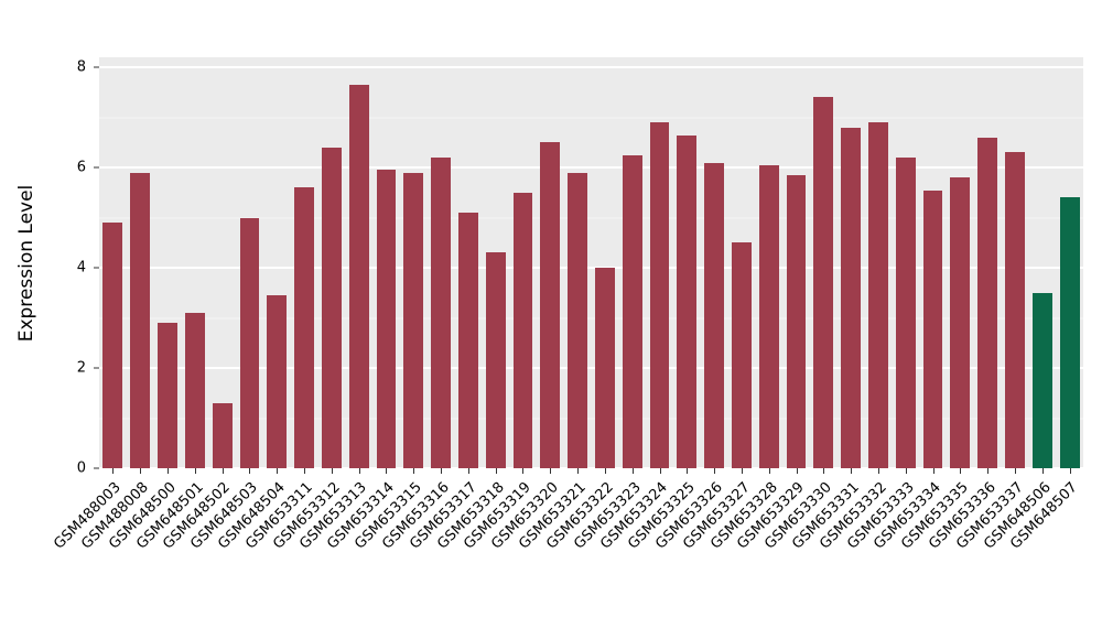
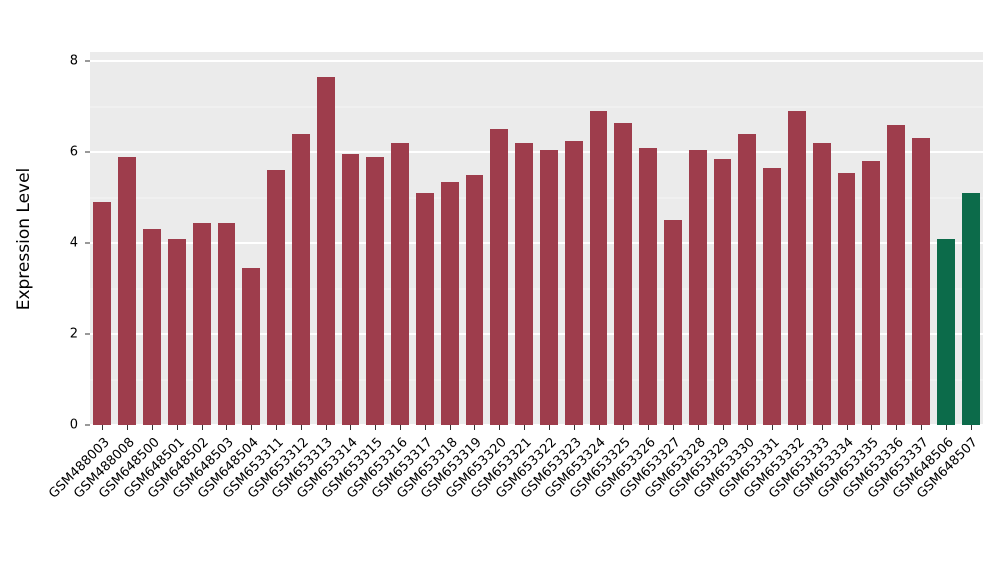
GSM648500: 2.9 -> 4.3
GSM648501: 3.1 -> 4.1
GSM648502: 1.3 -> 4.5
GSM648503: 5.0 -> 4.5
GSM653318: 4.3 -> 5.3
GSM653321: 5.9 -> 6.2
GSM653322: 4.0 -> 6.0
GSM653330: 7.4 -> 6.4
GSM653331: 6.8 -> 5.7
GSM648506: 3.5 -> 4.1
GSM648507: 5.4 -> 5.1
